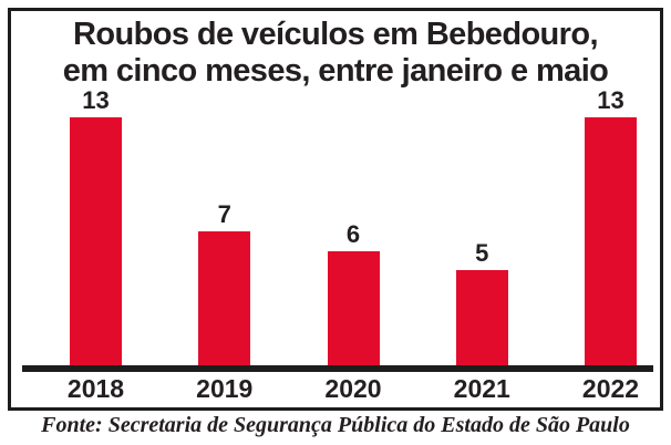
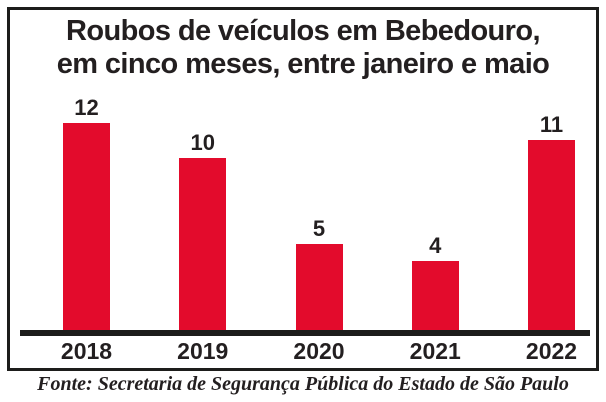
2018: 13 -> 12
2019: 7 -> 10
2020: 6 -> 5
2021: 5 -> 4
2022: 13 -> 11
